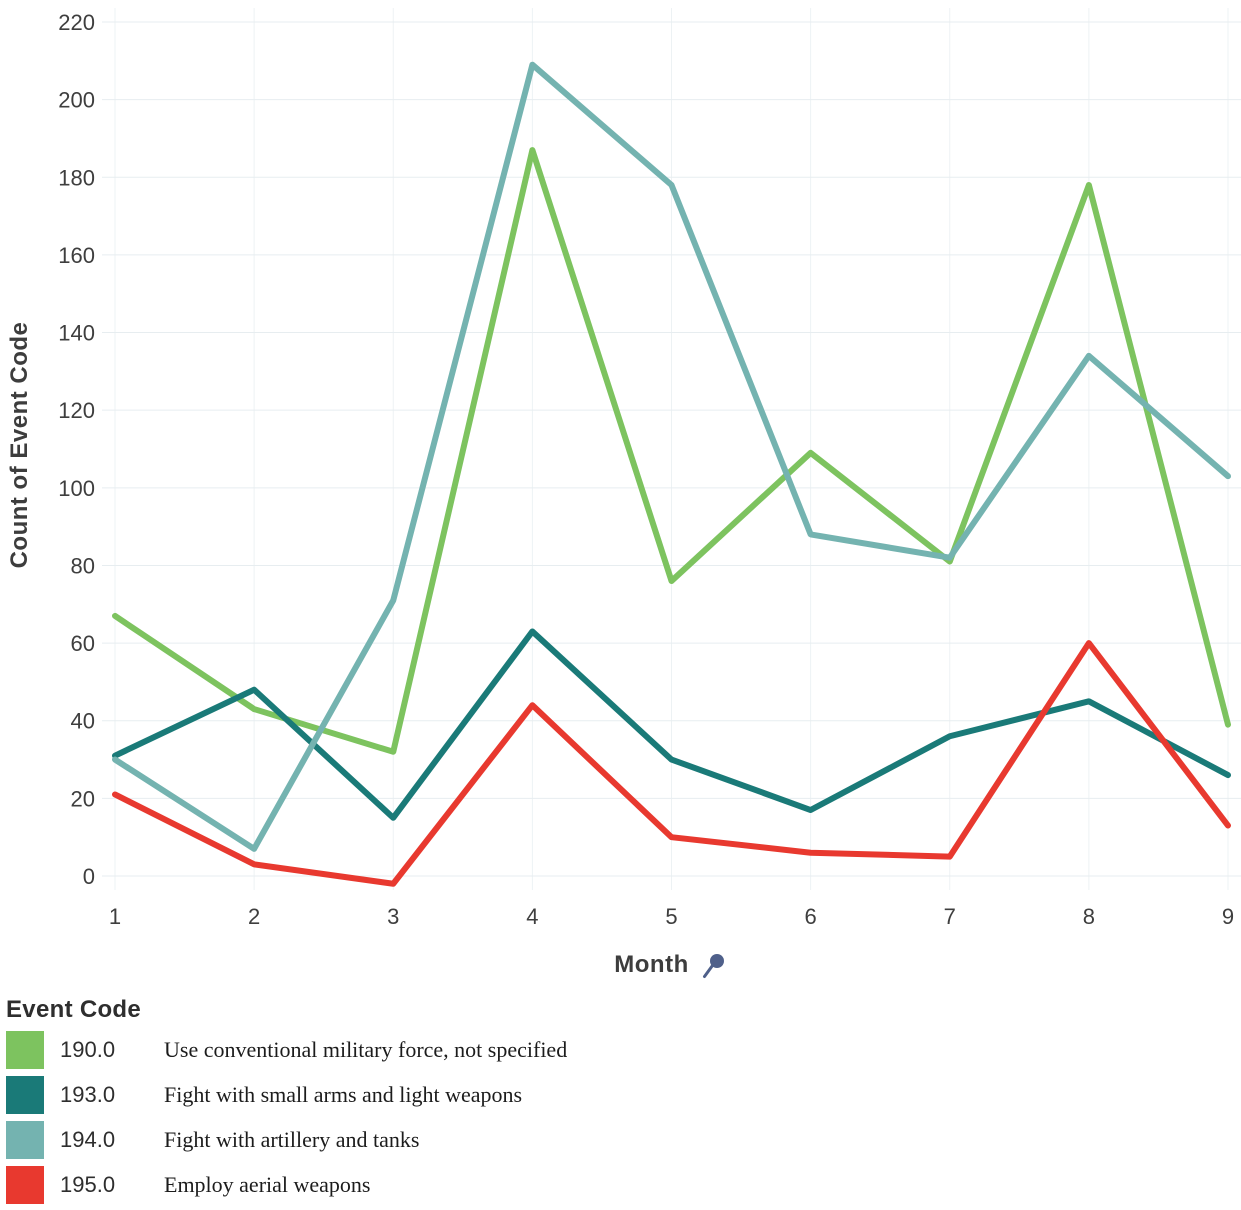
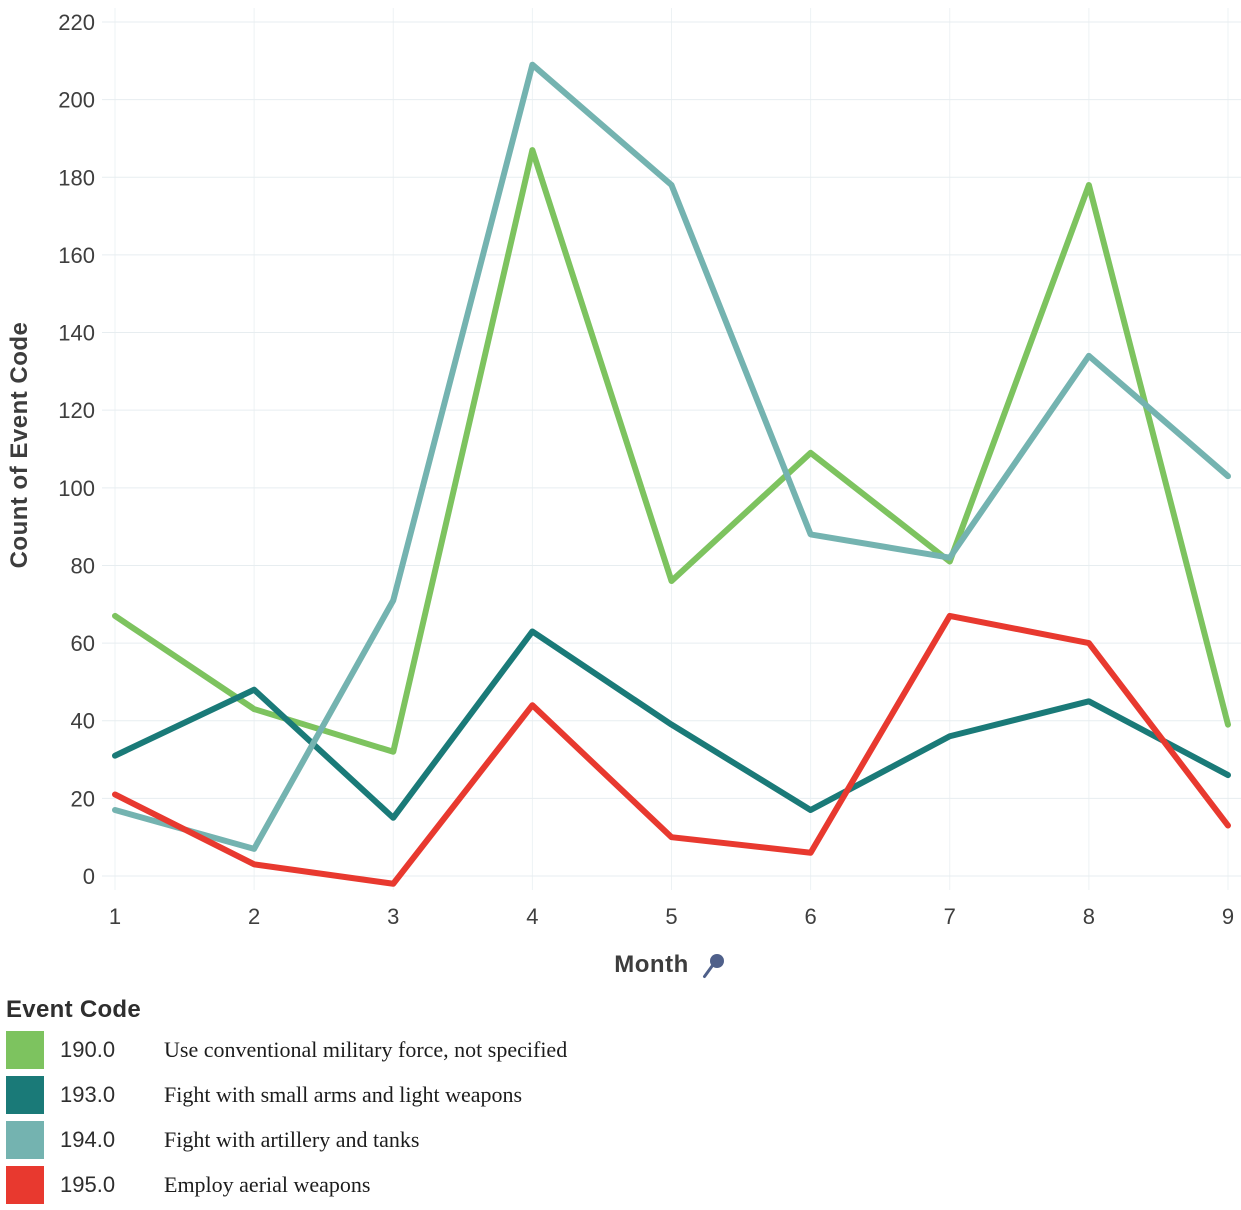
194.0/1: 30 -> 17
193.0/5: 30 -> 39
195.0/7: 5 -> 67
